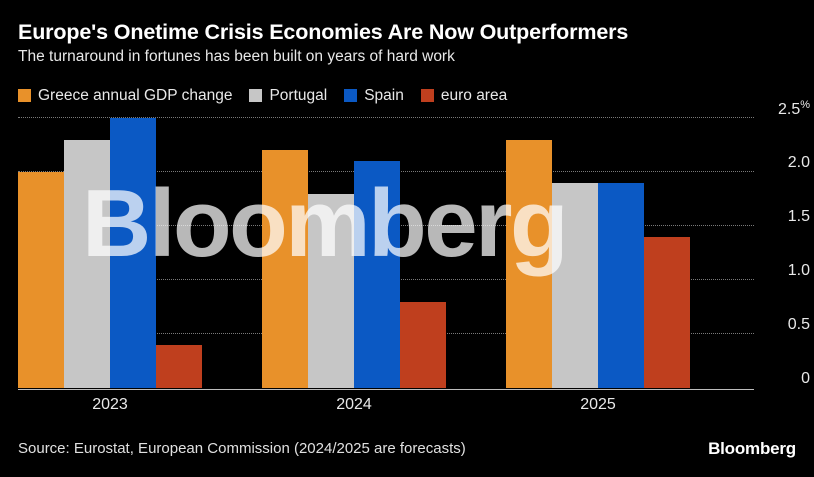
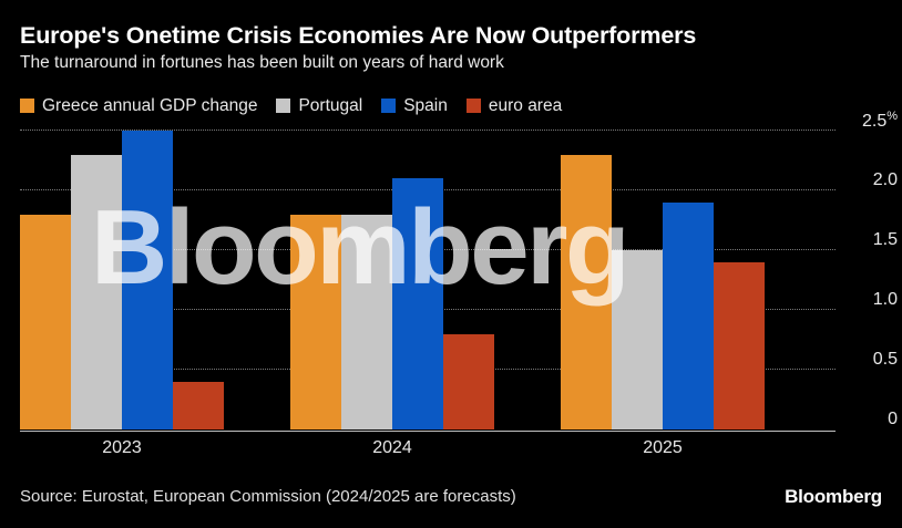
Greece annual GDP change/2023: 2.0 -> 1.8
Greece annual GDP change/2024: 2.2 -> 1.8
Portugal/2025: 1.9 -> 1.5
